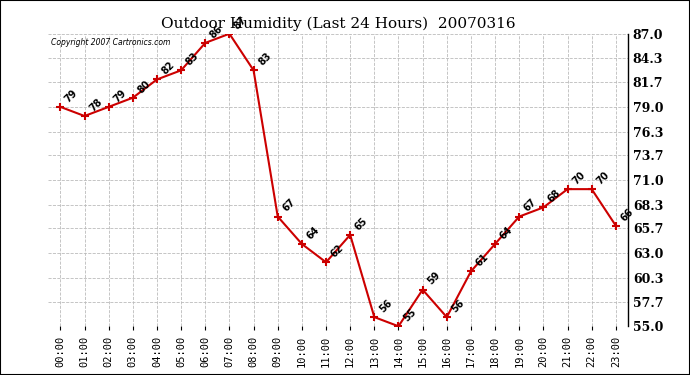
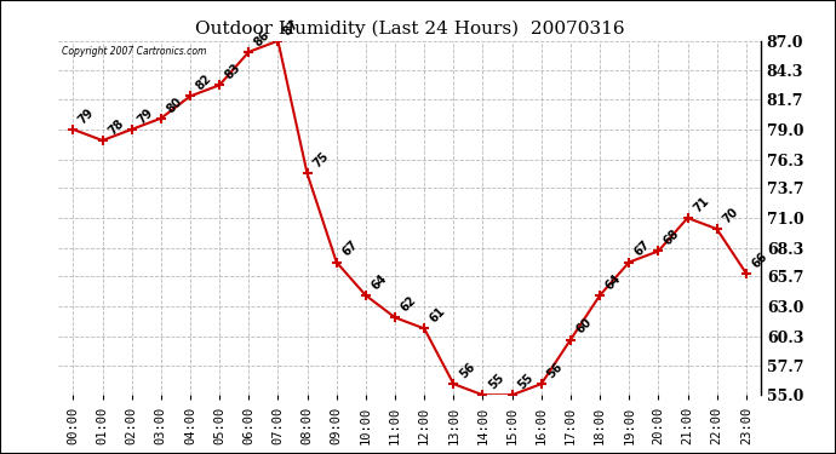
08:00: 83 -> 75
12:00: 65 -> 61
15:00: 59 -> 55
17:00: 61 -> 60
21:00: 70 -> 71
